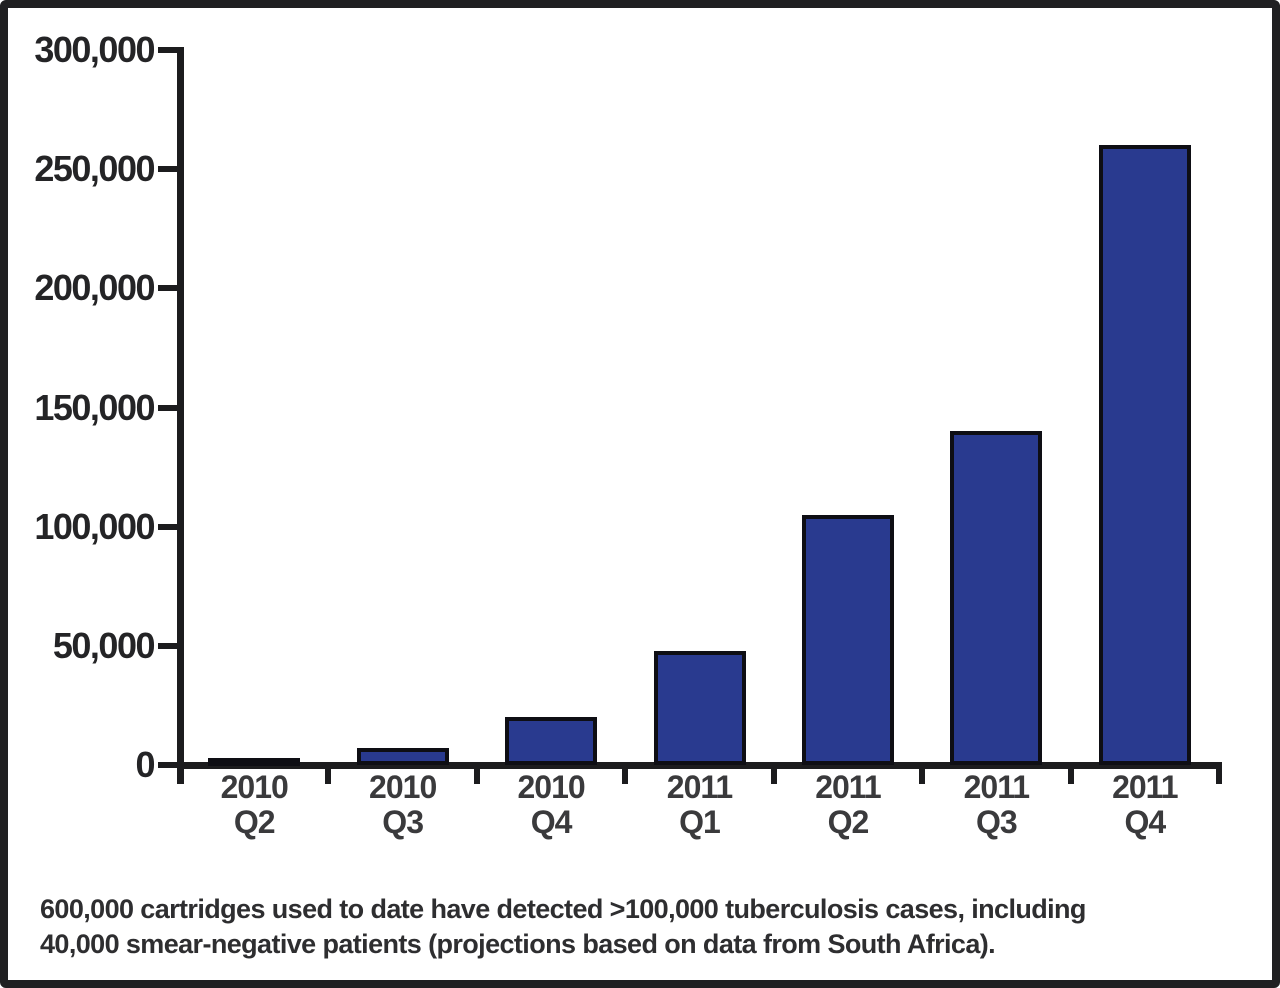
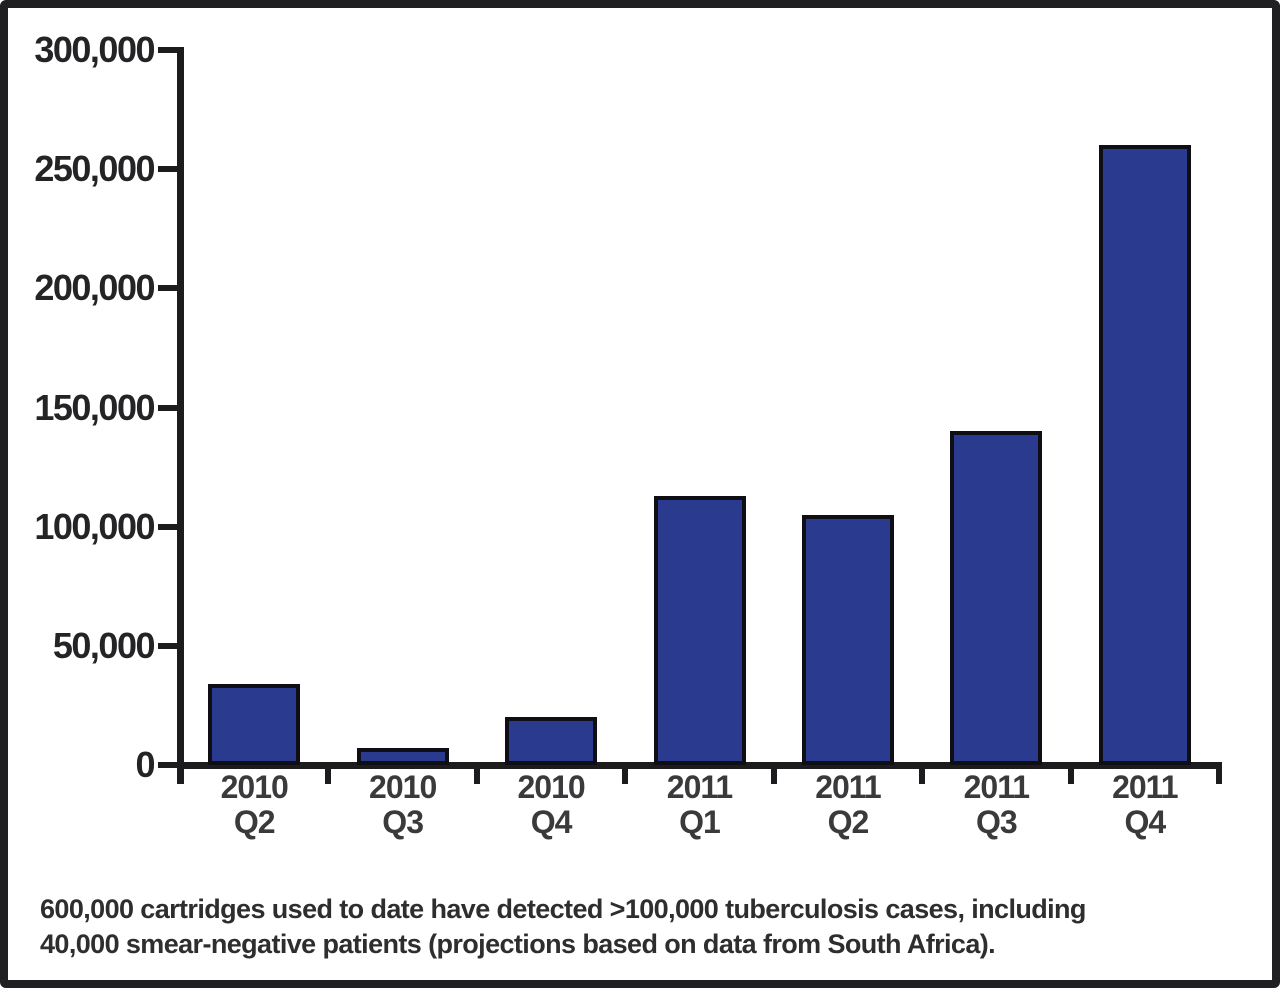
2010 Q2: 3000 -> 34000
2011 Q1: 48000 -> 113000
